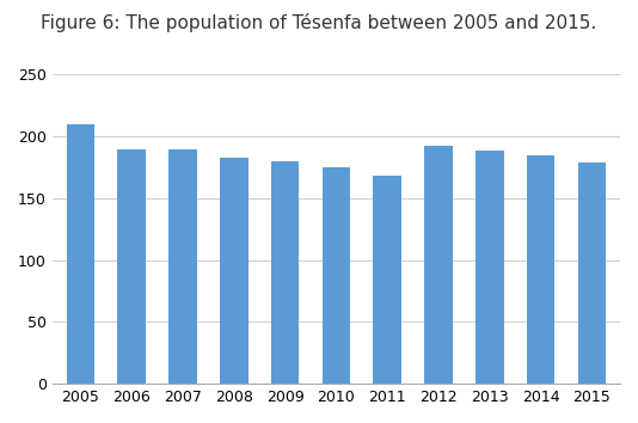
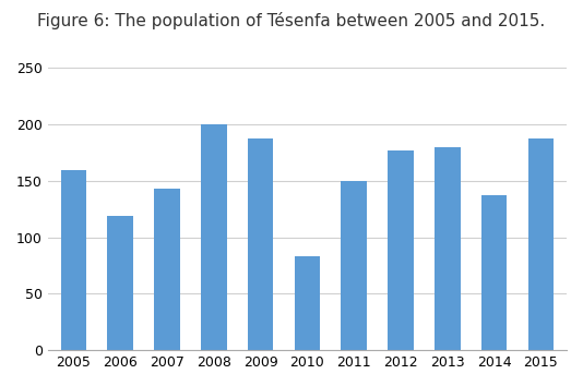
2005: 210 -> 160
2006: 190 -> 119
2007: 190 -> 143
2008: 183 -> 200
2009: 180 -> 188
2010: 175 -> 83
2011: 168 -> 150
2012: 192 -> 177
2013: 189 -> 180
2014: 185 -> 137
2015: 179 -> 188
